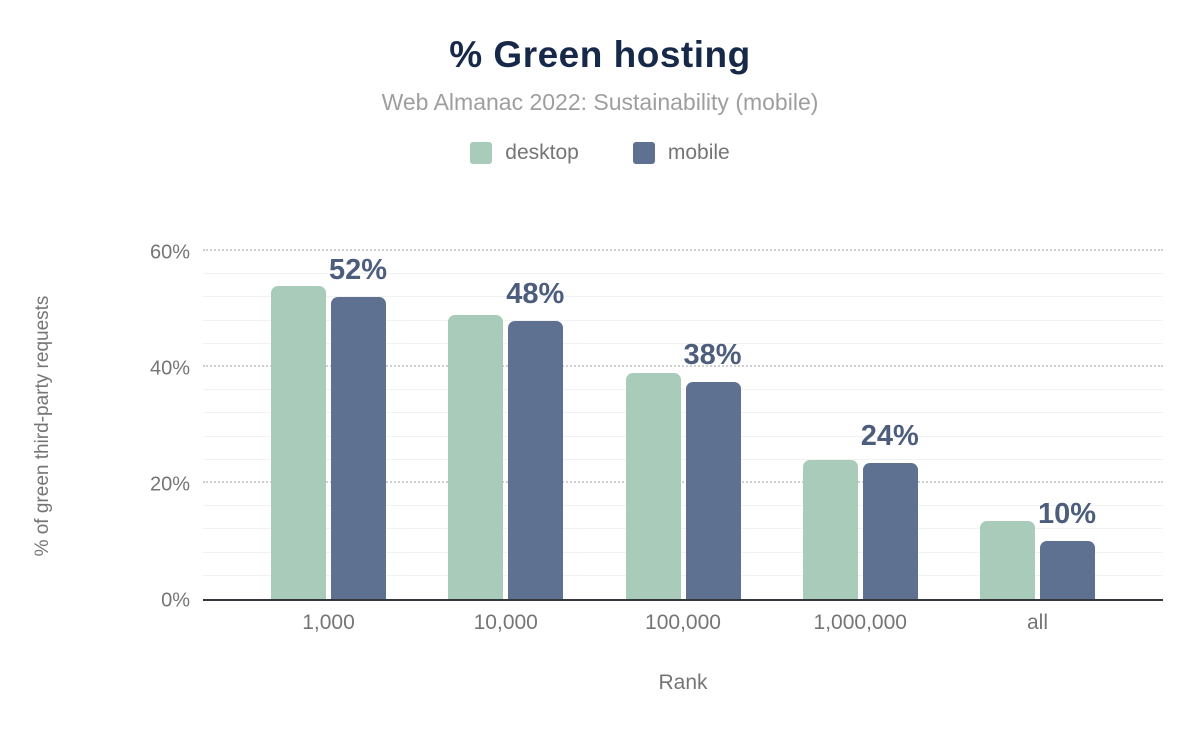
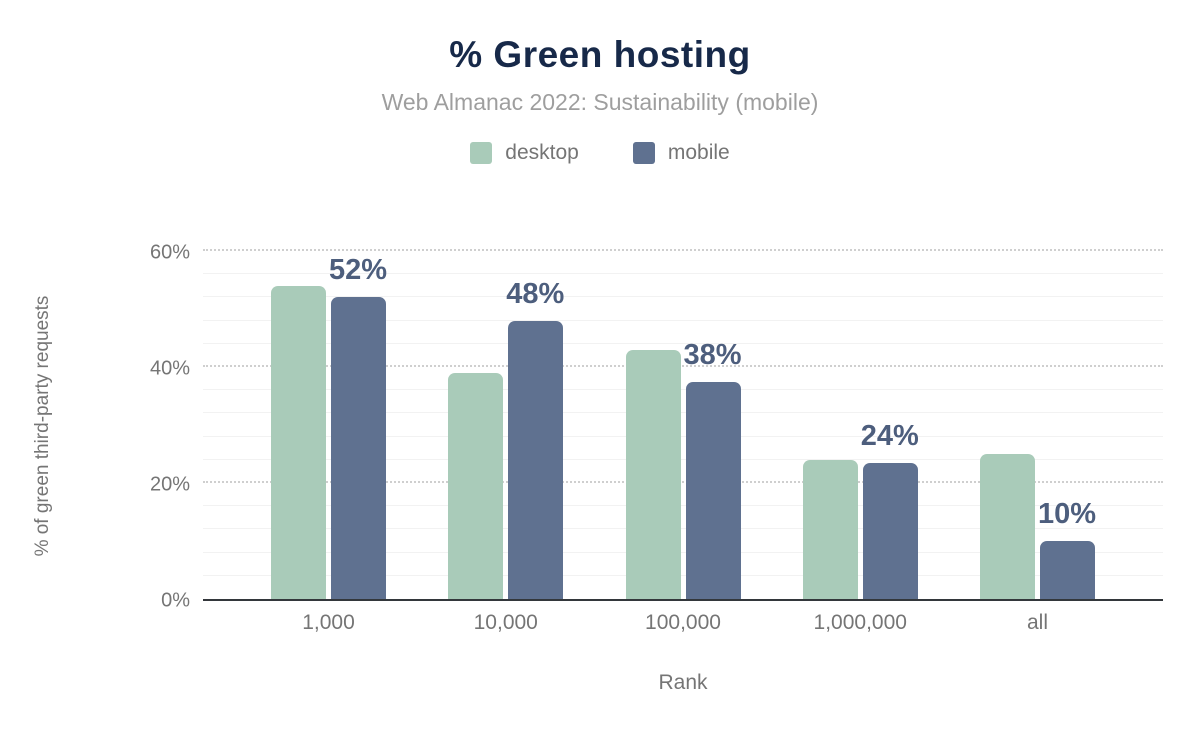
desktop/10,000: 49% -> 39%
desktop/100,000: 39% -> 43%
desktop/all: 14% -> 25%
